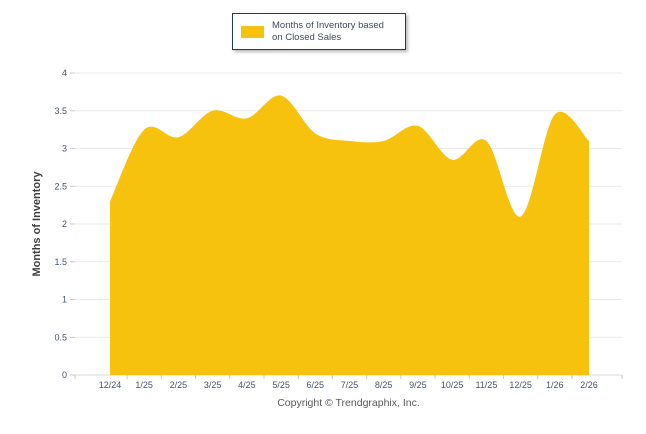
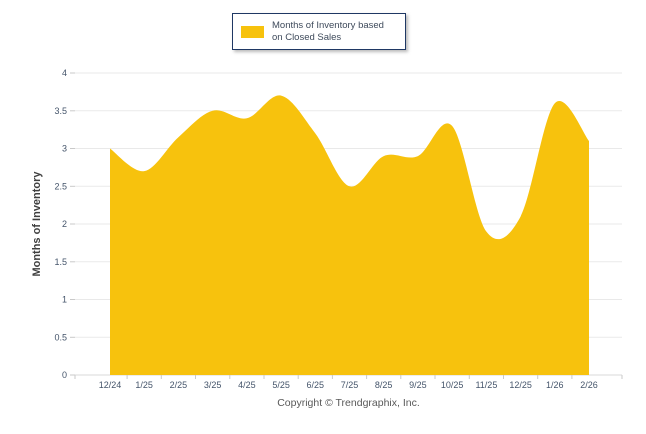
12/24: 2.3 -> 3.0
1/25: 3.2 -> 2.7
7/25: 3.1 -> 2.5
8/25: 3.1 -> 2.9
9/25: 3.3 -> 2.9
10/25: 2.9 -> 3.3
11/25: 3.1 -> 1.9
1/26: 3.5 -> 3.6
